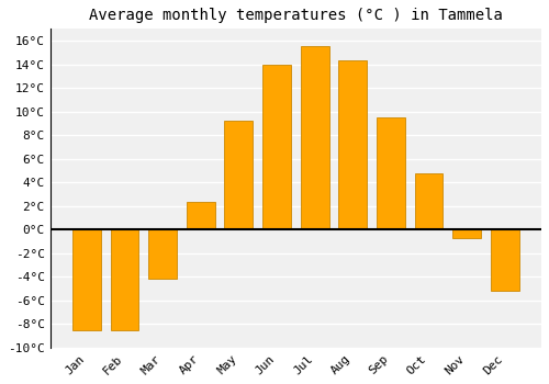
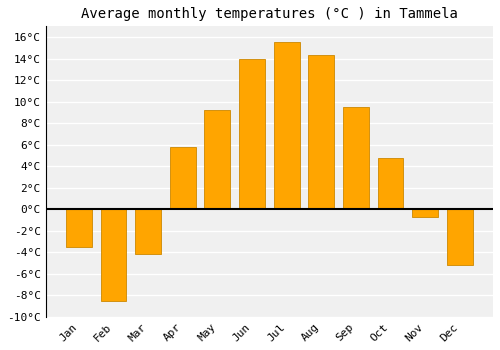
Jan: -8.5°C -> -3.5°C
Apr: 2.3°C -> 5.8°C
